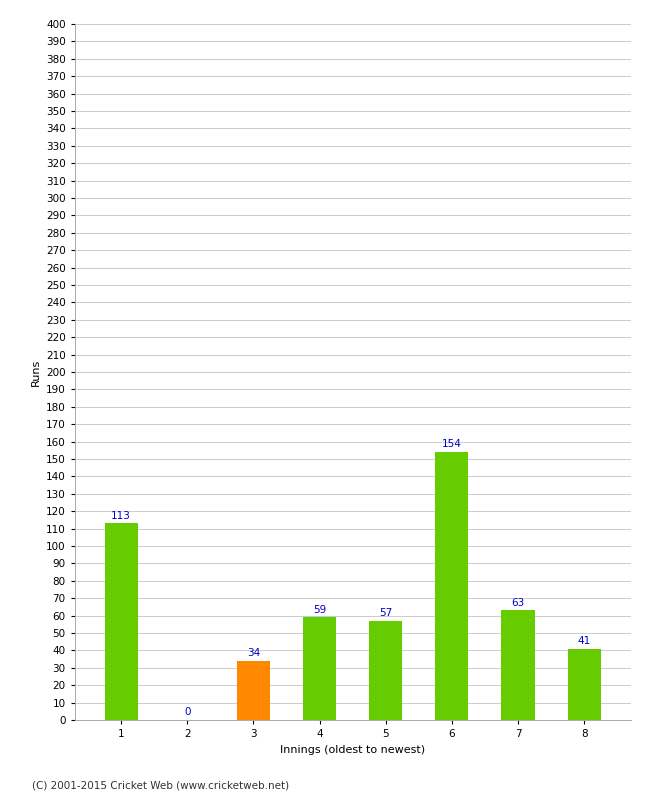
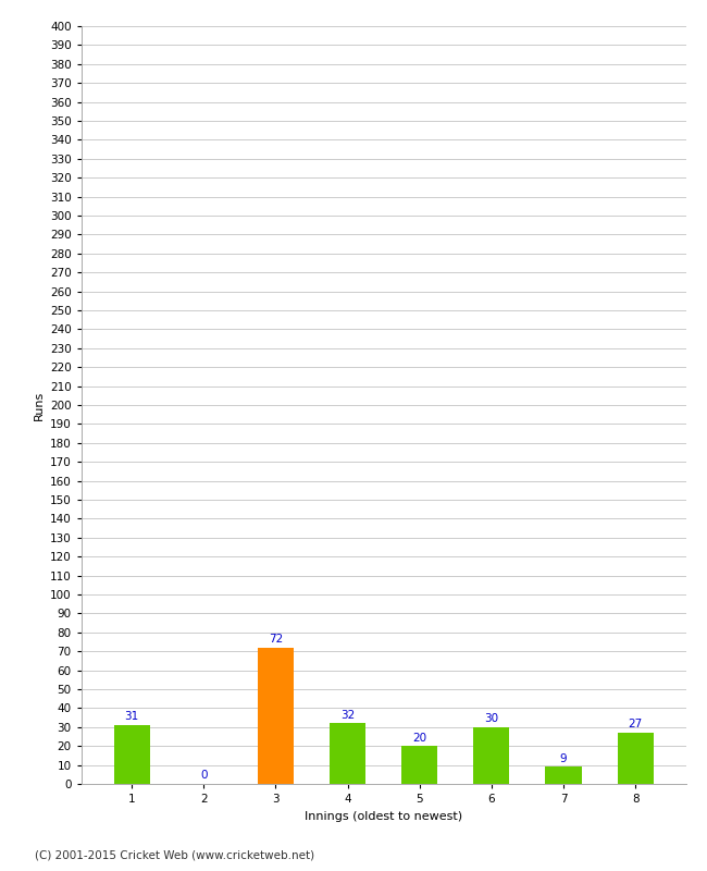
1: 113 -> 31
3: 34 -> 72
4: 59 -> 32
5: 57 -> 20
6: 154 -> 30
7: 63 -> 9
8: 41 -> 27
